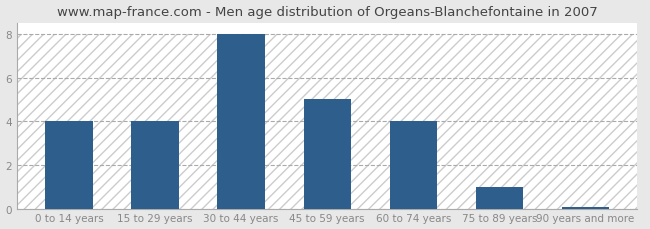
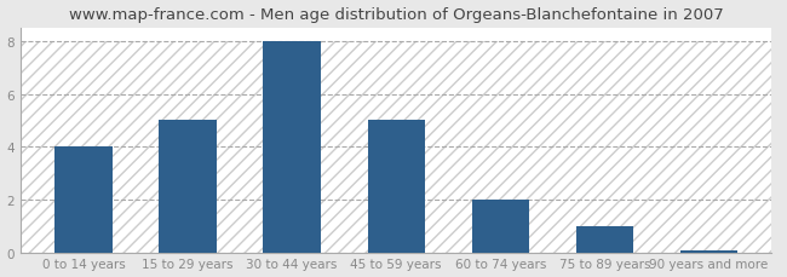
15 to 29 years: 4.00 -> 5.00
60 to 74 years: 4.00 -> 2.00
